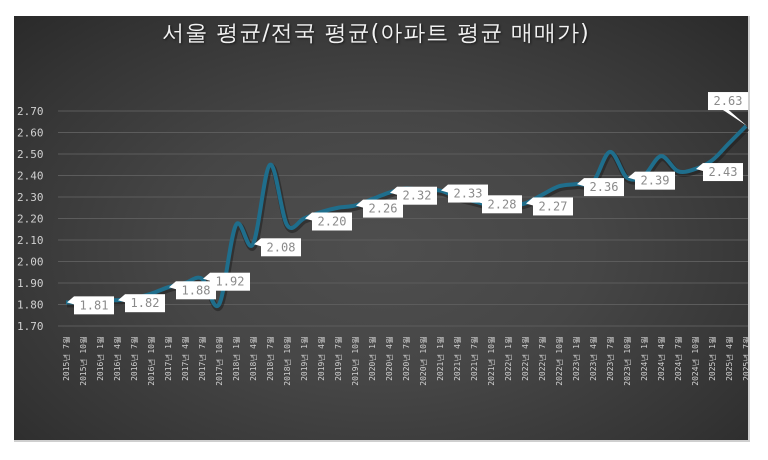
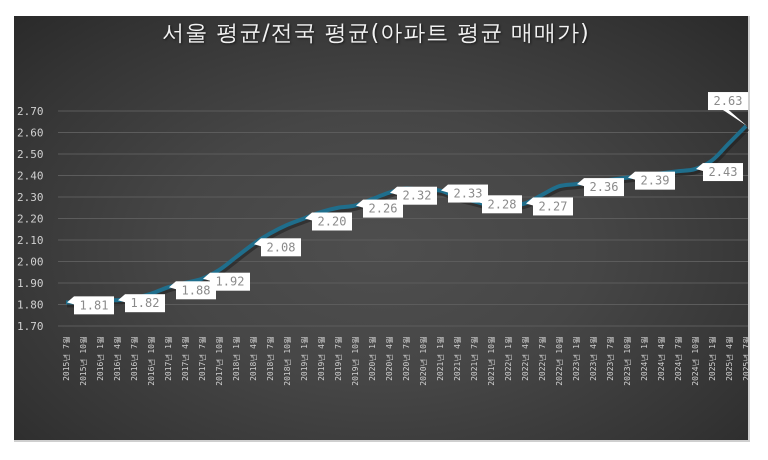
2017년 10월: 1.80 -> 1.96
2018년 1월: 2.17 -> 2.02
2018년 7월: 2.45 -> 2.13
2023년 7월: 2.51 -> 2.38
2024년 4월: 2.49 -> 2.41
